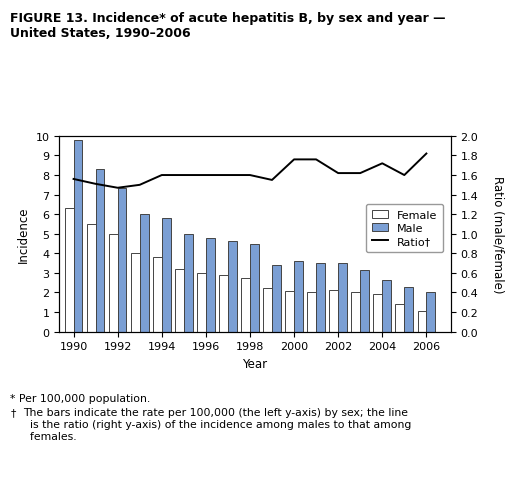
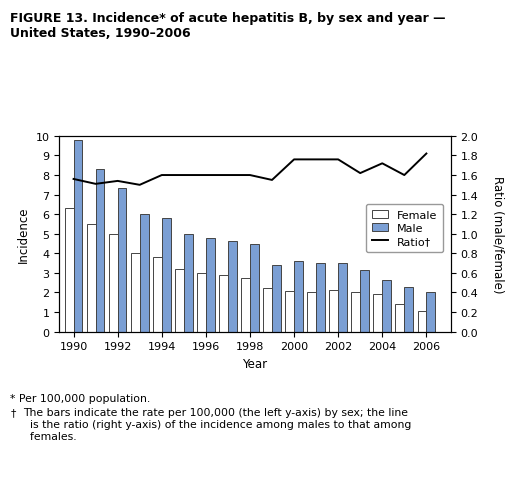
Ratio†/1992: 1.47 -> 1.54
Ratio†/2002: 1.62 -> 1.76
